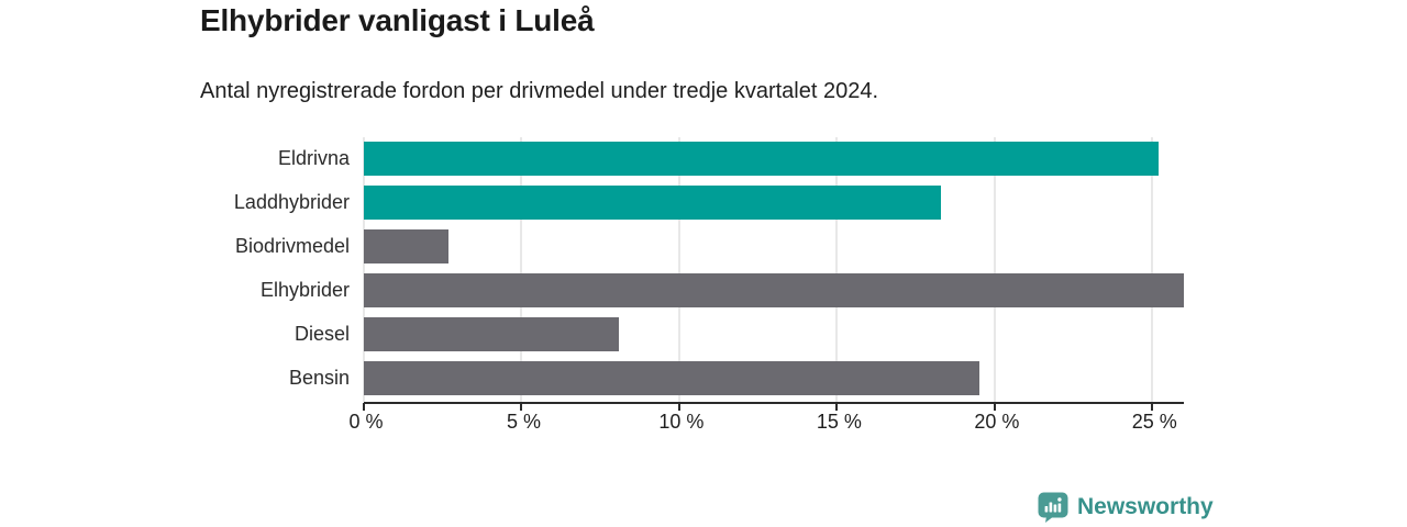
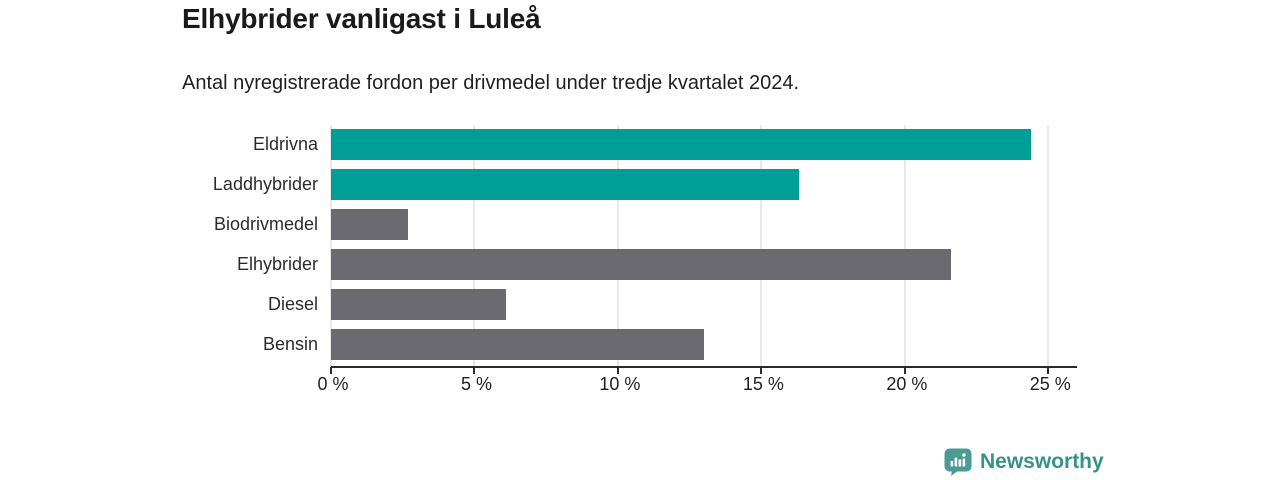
Eldrivna: 25.2% -> 24.4%
Laddhybrider: 18.3% -> 16.3%
Elhybrider: 26.0% -> 21.6%
Diesel: 8.1% -> 6.1%
Bensin: 19.5% -> 13.0%
